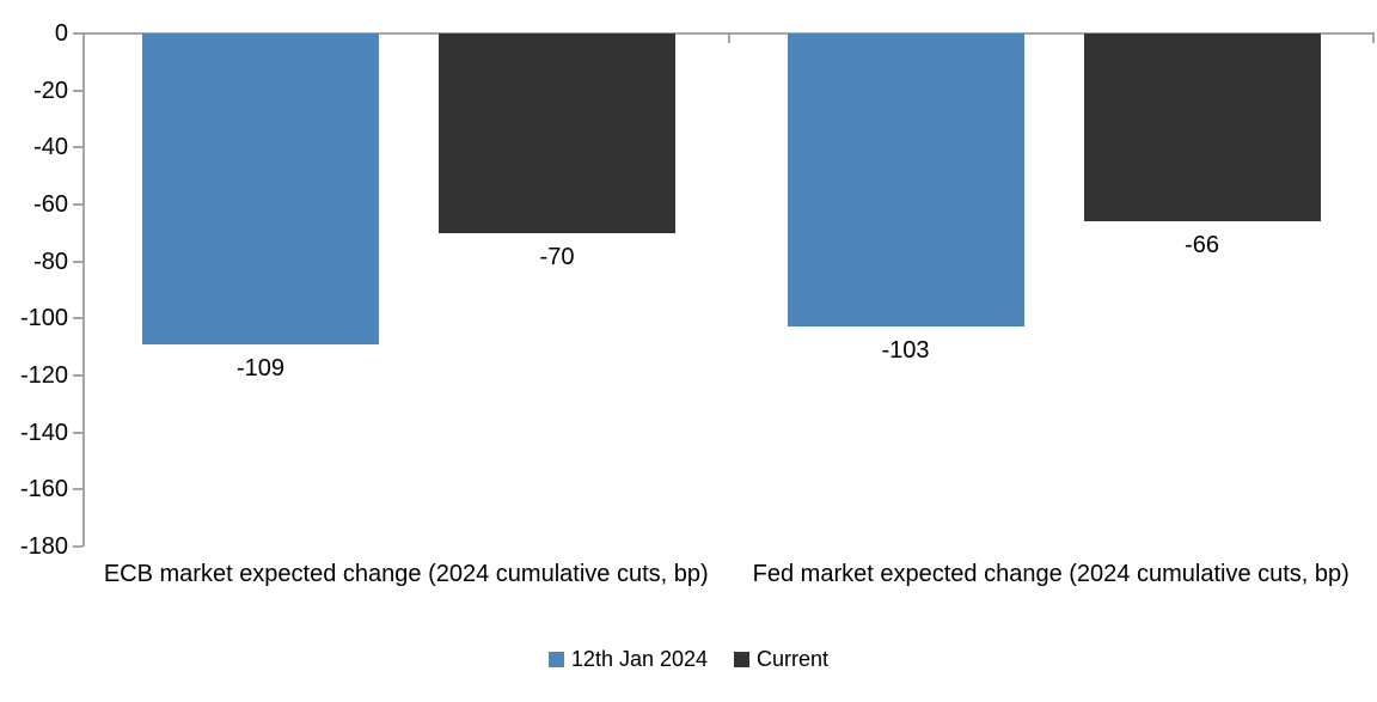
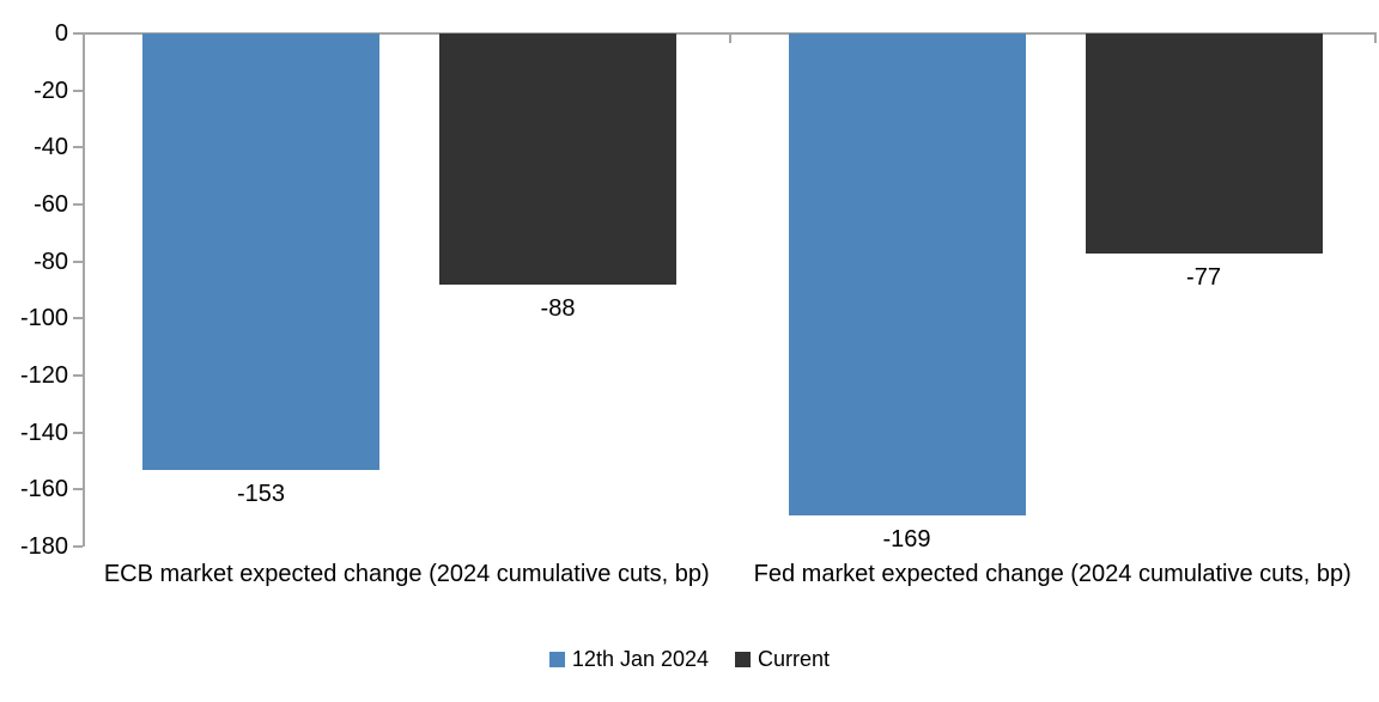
12th Jan 2024/ECB market expected change (2024 cumulative cuts, bp): -109 -> -153
Current/ECB market expected change (2024 cumulative cuts, bp): -70 -> -88
12th Jan 2024/Fed market expected change (2024 cumulative cuts, bp): -103 -> -169
Current/Fed market expected change (2024 cumulative cuts, bp): -66 -> -77
